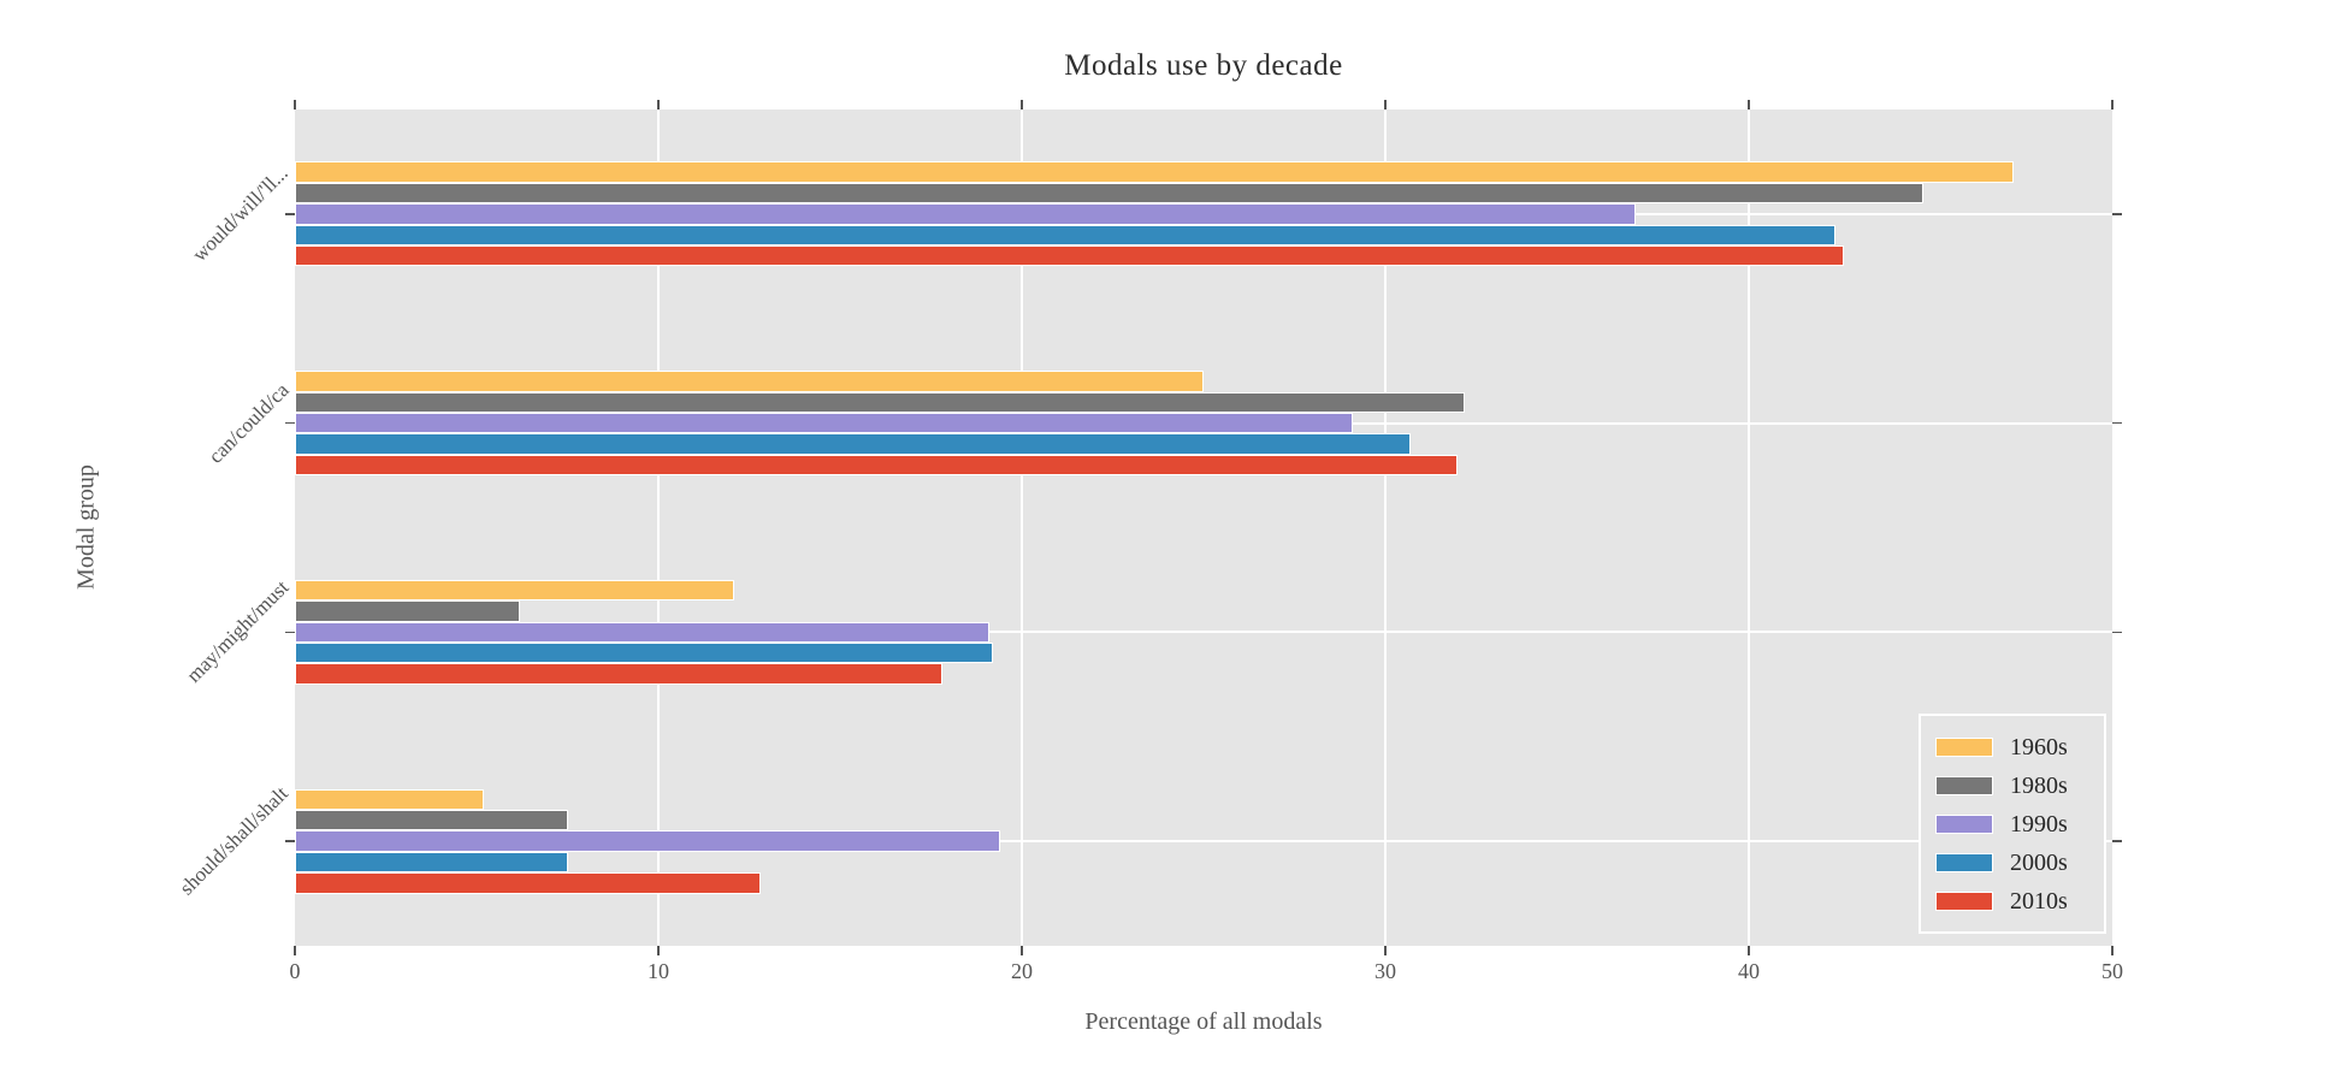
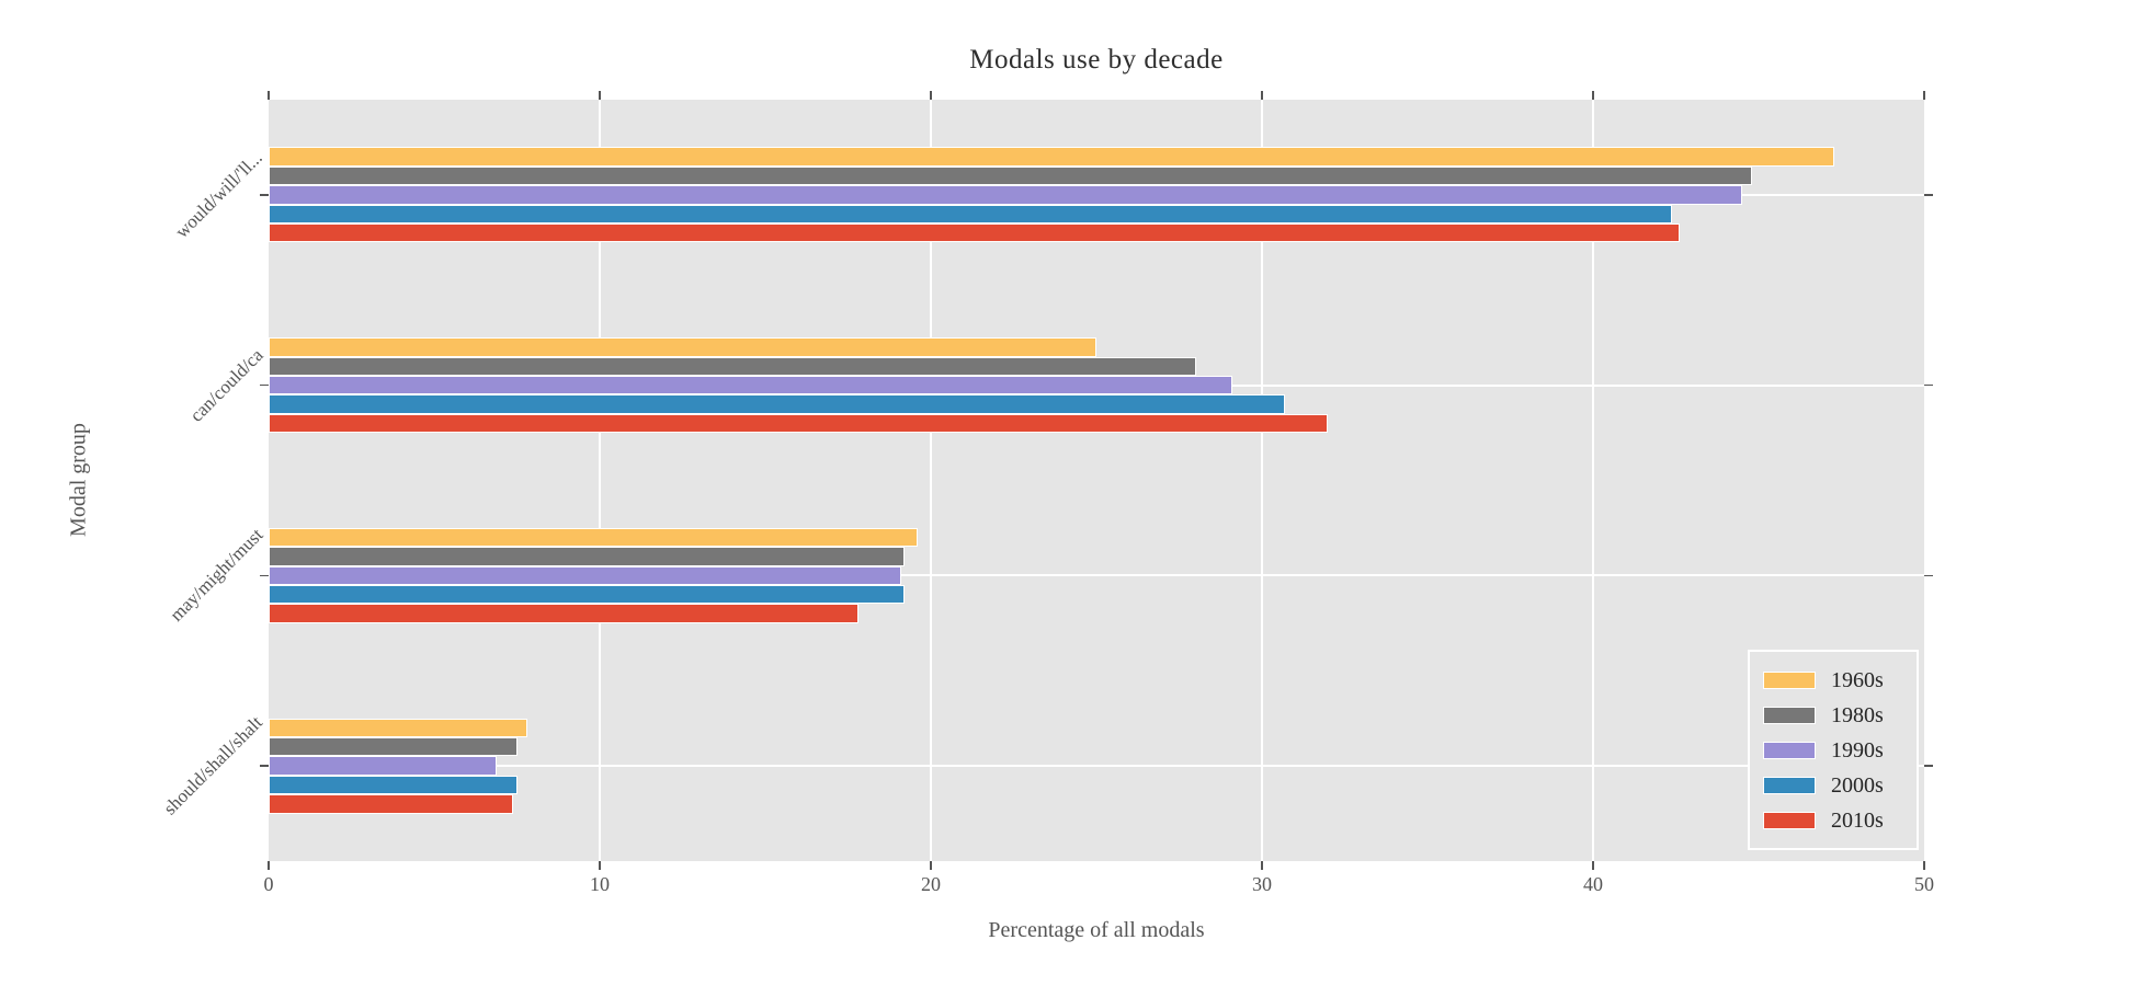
1990s/would/will/'ll...: 36.9 -> 44.5
1980s/can/could/ca: 32.2 -> 28.0
1960s/may/might/must: 12.1 -> 19.6
1980s/may/might/must: 6.2 -> 19.2
1960s/should/shall/shalt: 5.2 -> 7.8
1990s/should/shall/shalt: 19.4 -> 6.9
2010s/should/shall/shalt: 12.8 -> 7.4
